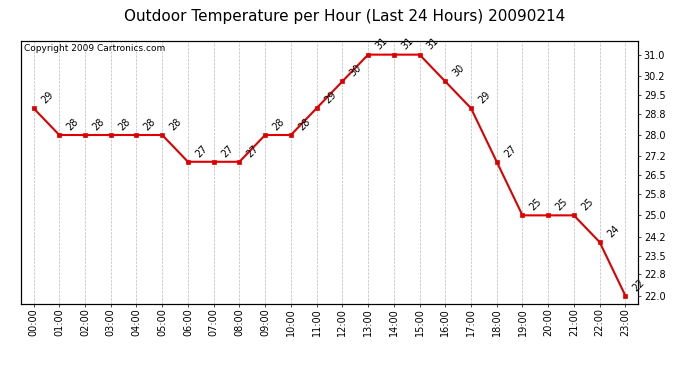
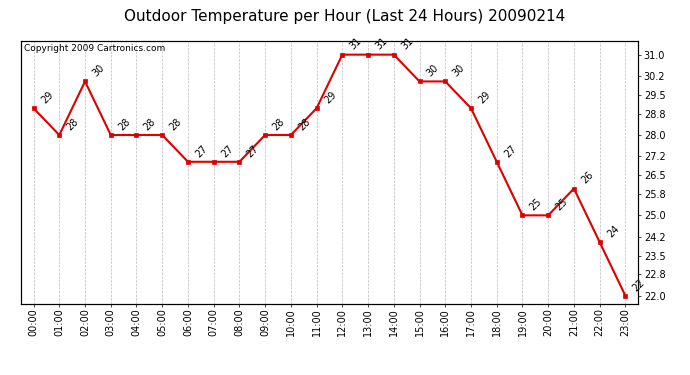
02:00: 28 -> 30
12:00: 30 -> 31
15:00: 31 -> 30
21:00: 25 -> 26
